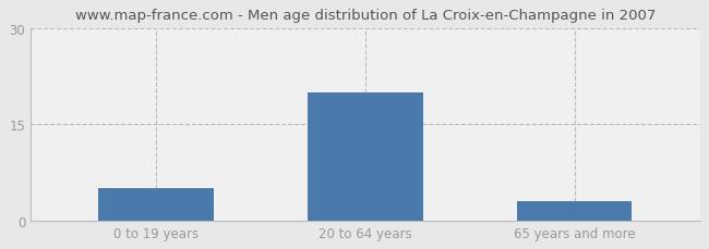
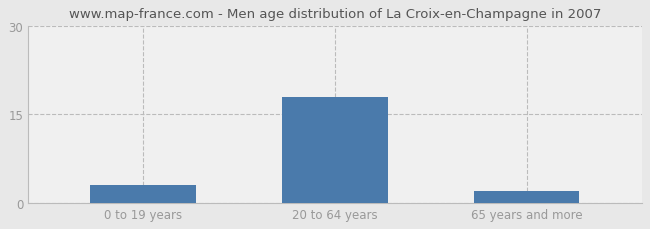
0 to 19 years: 5 -> 3
20 to 64 years: 20 -> 18
65 years and more: 3 -> 2
